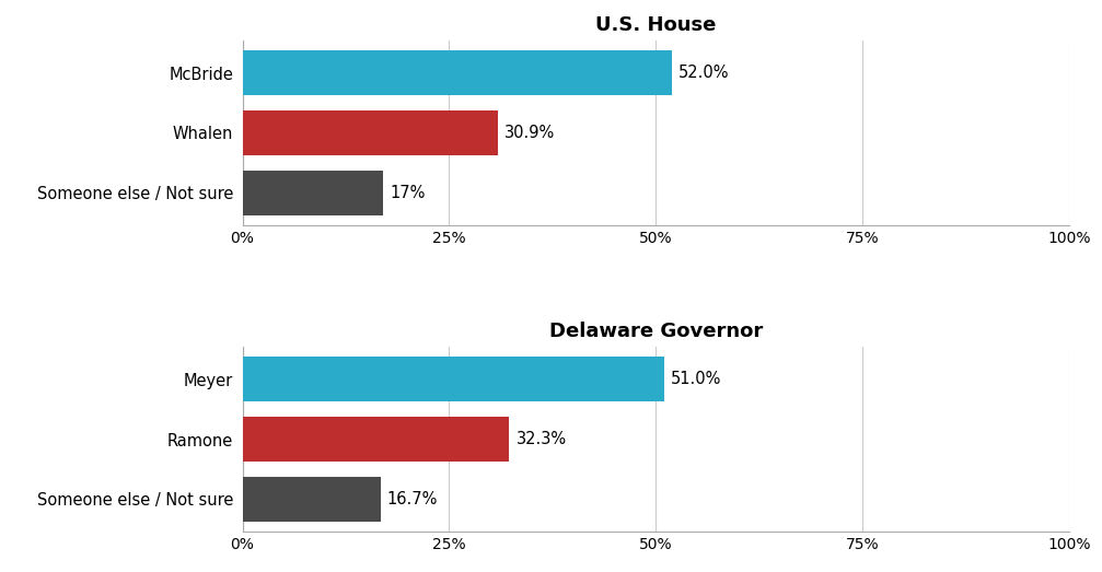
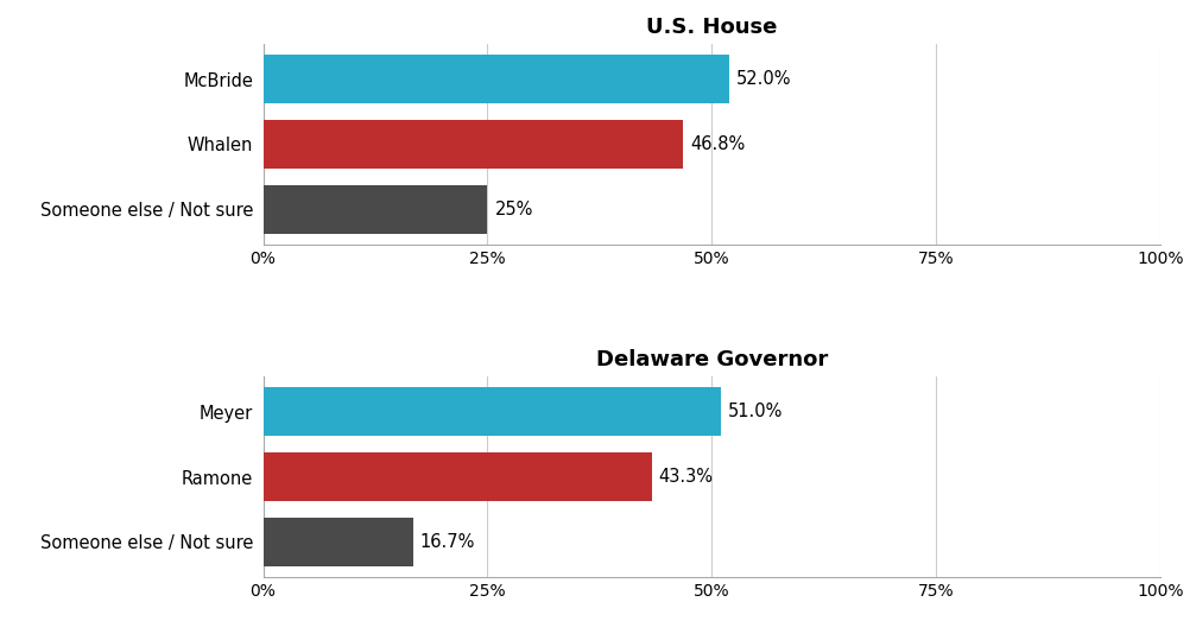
U.S. House/Whalen: 30.9% -> 46.8%
U.S. House/Someone else / Not sure: 17% -> 25%
Delaware Governor/Ramone: 32.3% -> 43.3%
